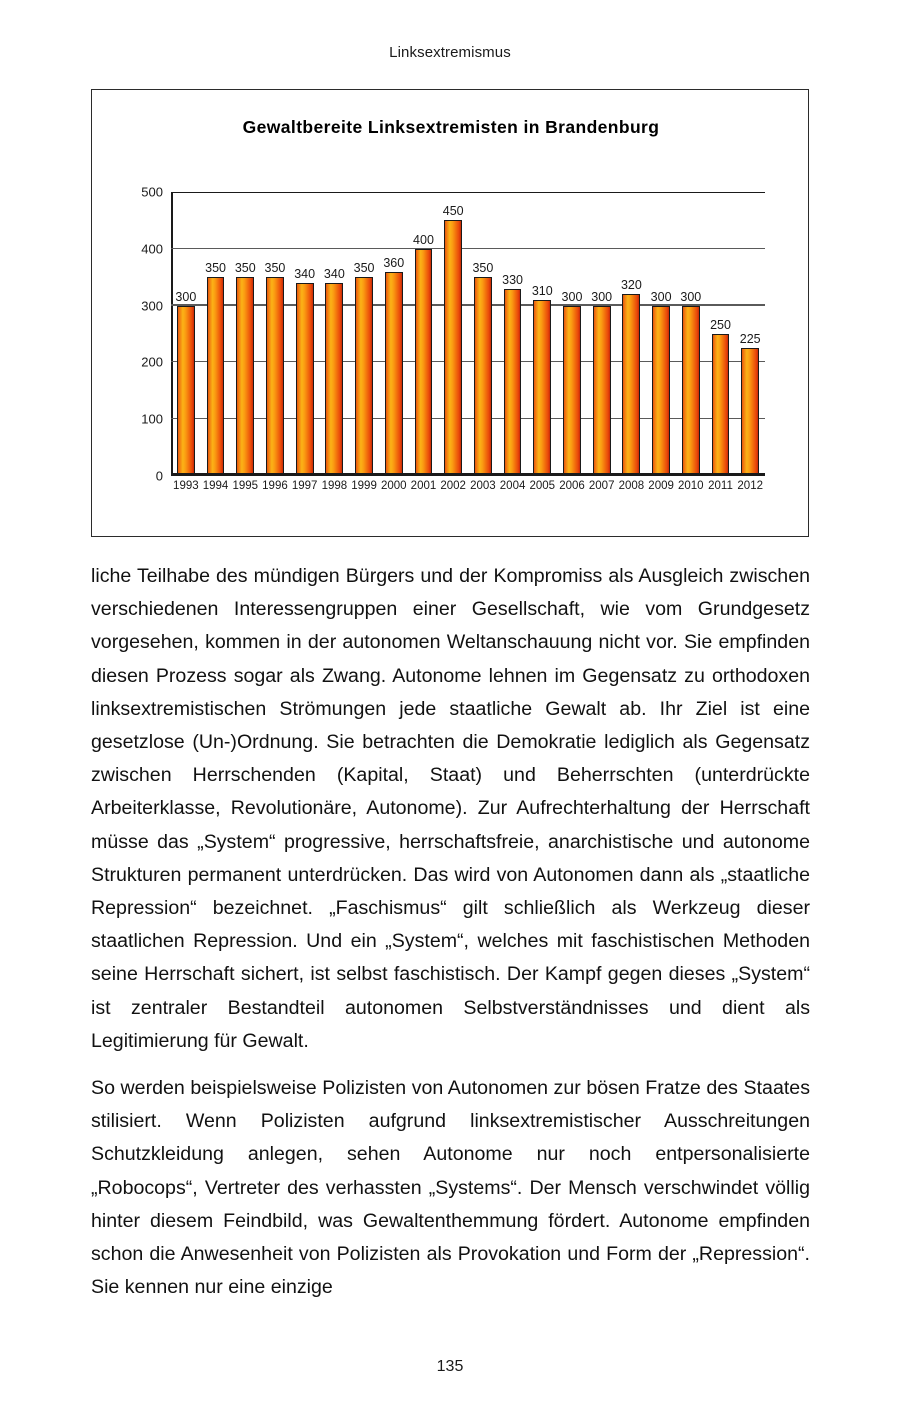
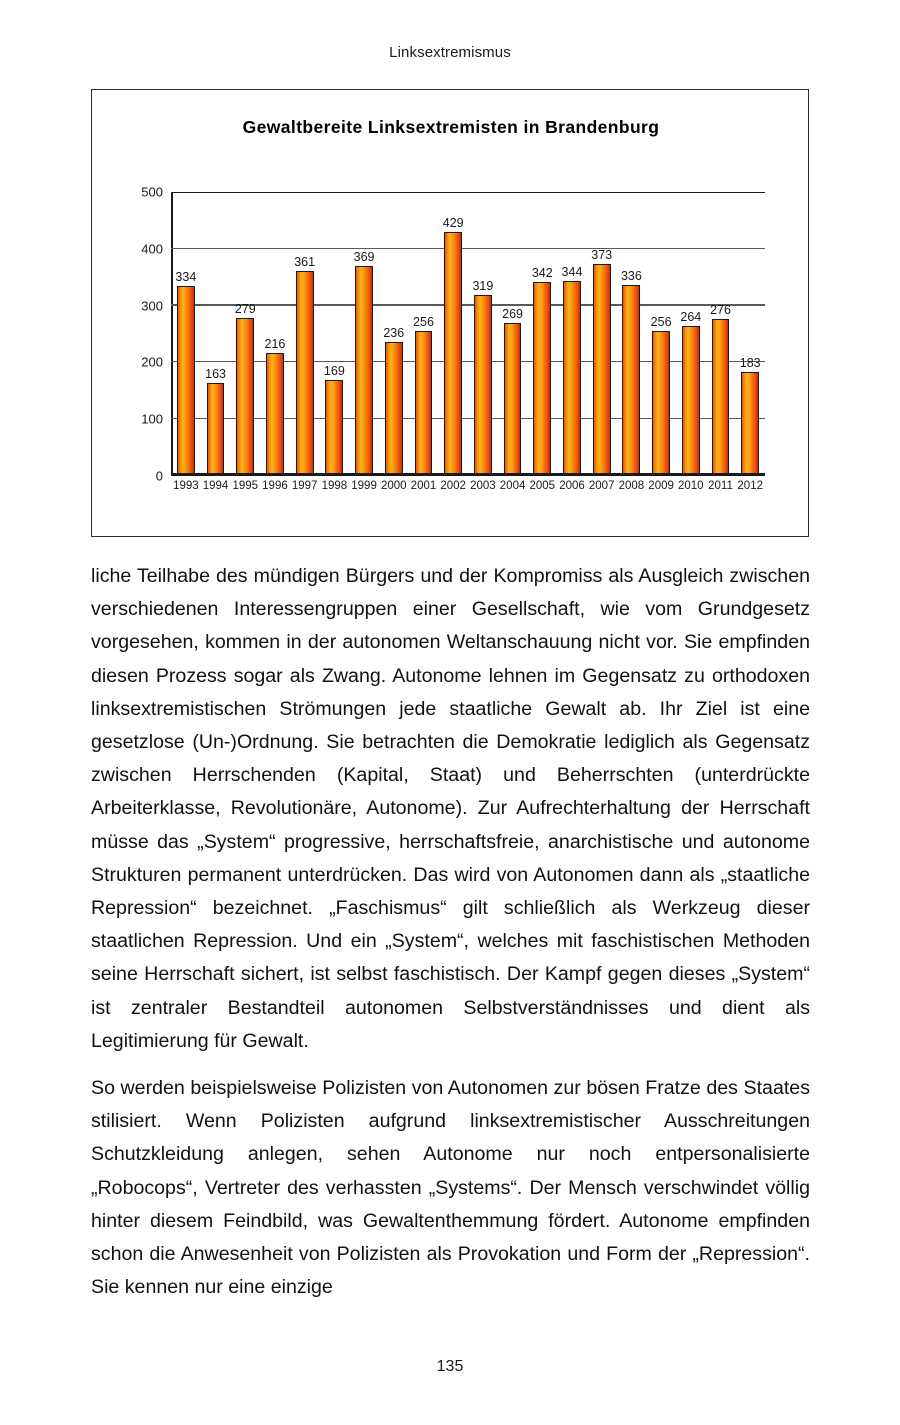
1993: 300 -> 334
1994: 350 -> 163
1995: 350 -> 279
1996: 350 -> 216
1997: 340 -> 361
1998: 340 -> 169
1999: 350 -> 369
2000: 360 -> 236
2001: 400 -> 256
2002: 450 -> 429
2003: 350 -> 319
2004: 330 -> 269
2005: 310 -> 342
2006: 300 -> 344
2007: 300 -> 373
2008: 320 -> 336
2009: 300 -> 256
2010: 300 -> 264
2011: 250 -> 276
2012: 225 -> 183
